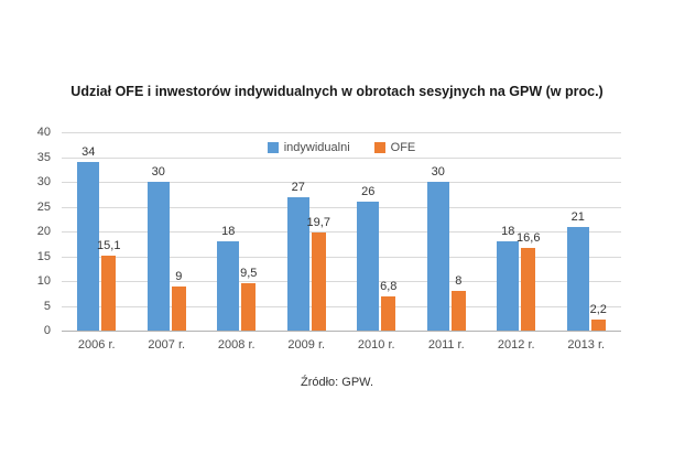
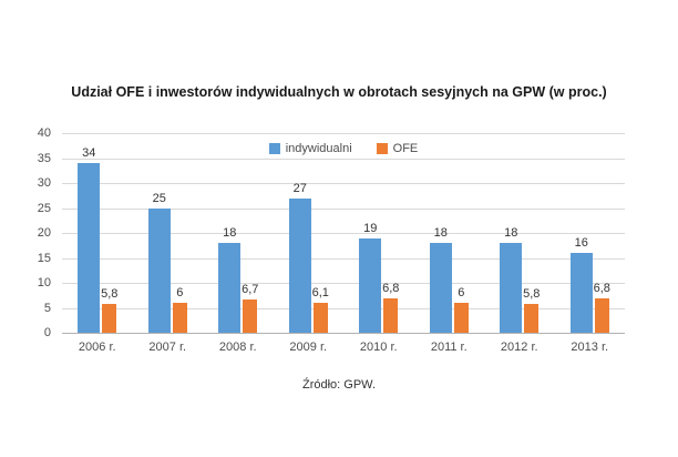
OFE/2006 r.: 15,1 -> 5,8
indywidualni/2007 r.: 30 -> 25
OFE/2007 r.: 9 -> 6
OFE/2008 r.: 9,5 -> 6,7
OFE/2009 r.: 19,7 -> 6,1
indywidualni/2010 r.: 26 -> 19
indywidualni/2011 r.: 30 -> 18
OFE/2011 r.: 8 -> 6
OFE/2012 r.: 16,6 -> 5,8
indywidualni/2013 r.: 21 -> 16
OFE/2013 r.: 2,2 -> 6,8
